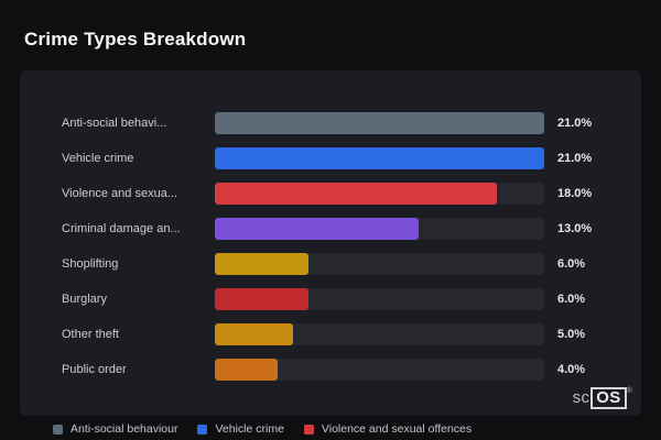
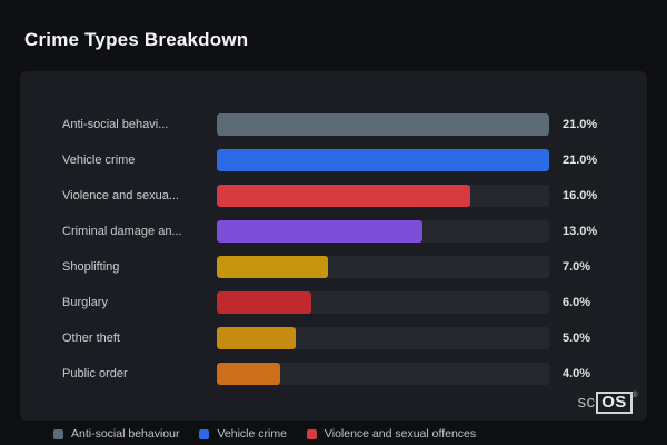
Violence and sexua...: 18.0% -> 16.0%
Shoplifting: 6.0% -> 7.0%
